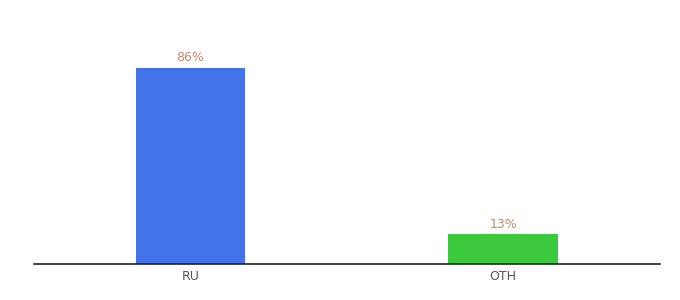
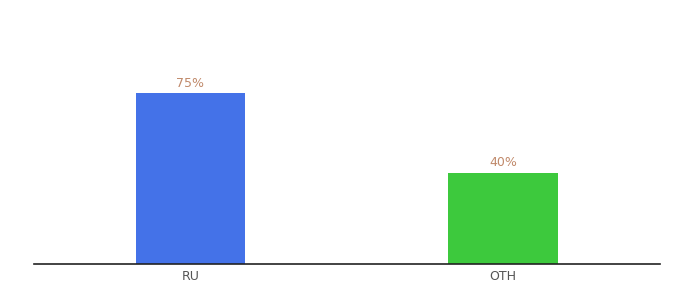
RU: 86% -> 75%
OTH: 13% -> 40%
